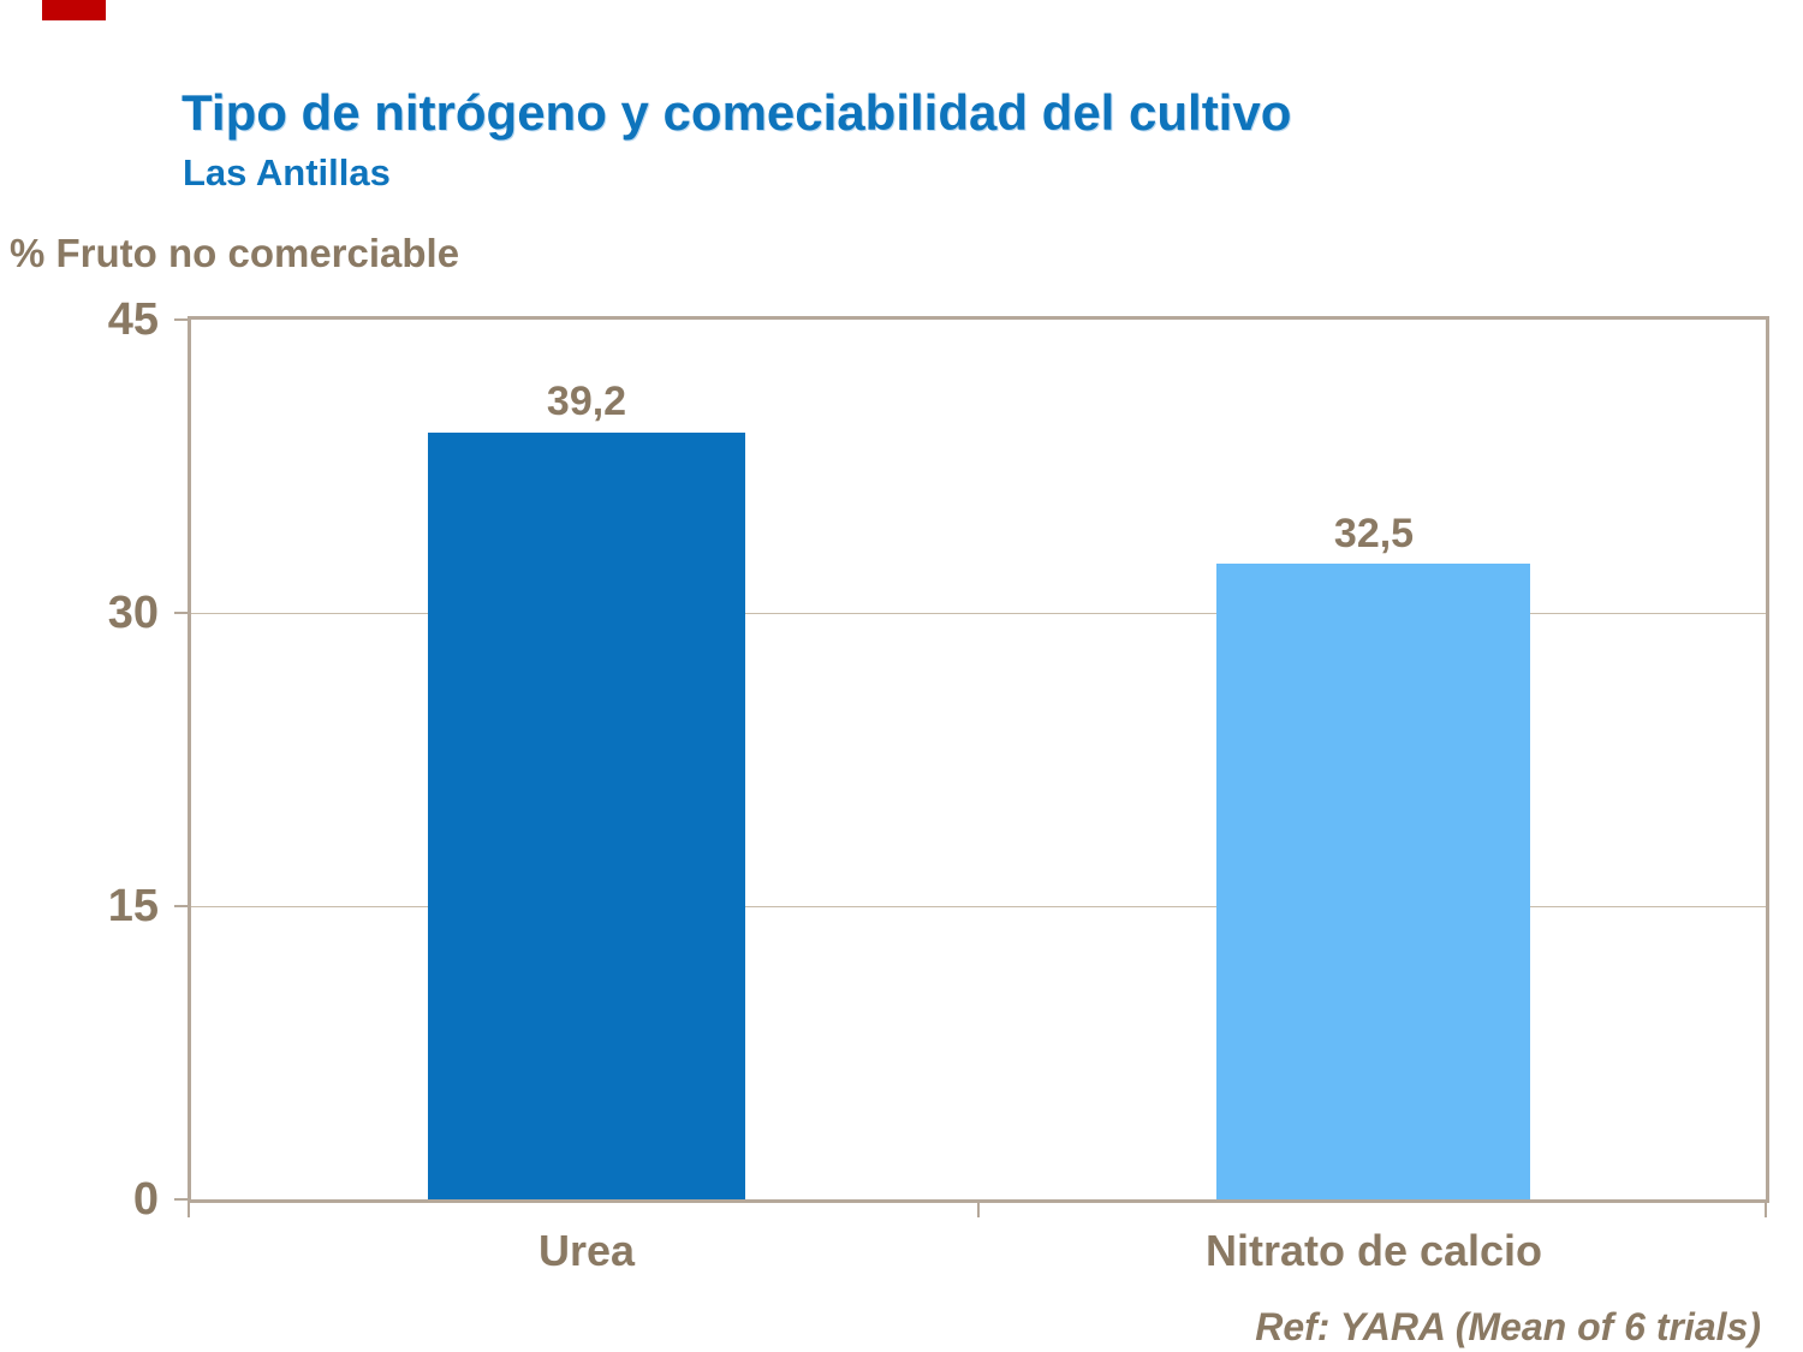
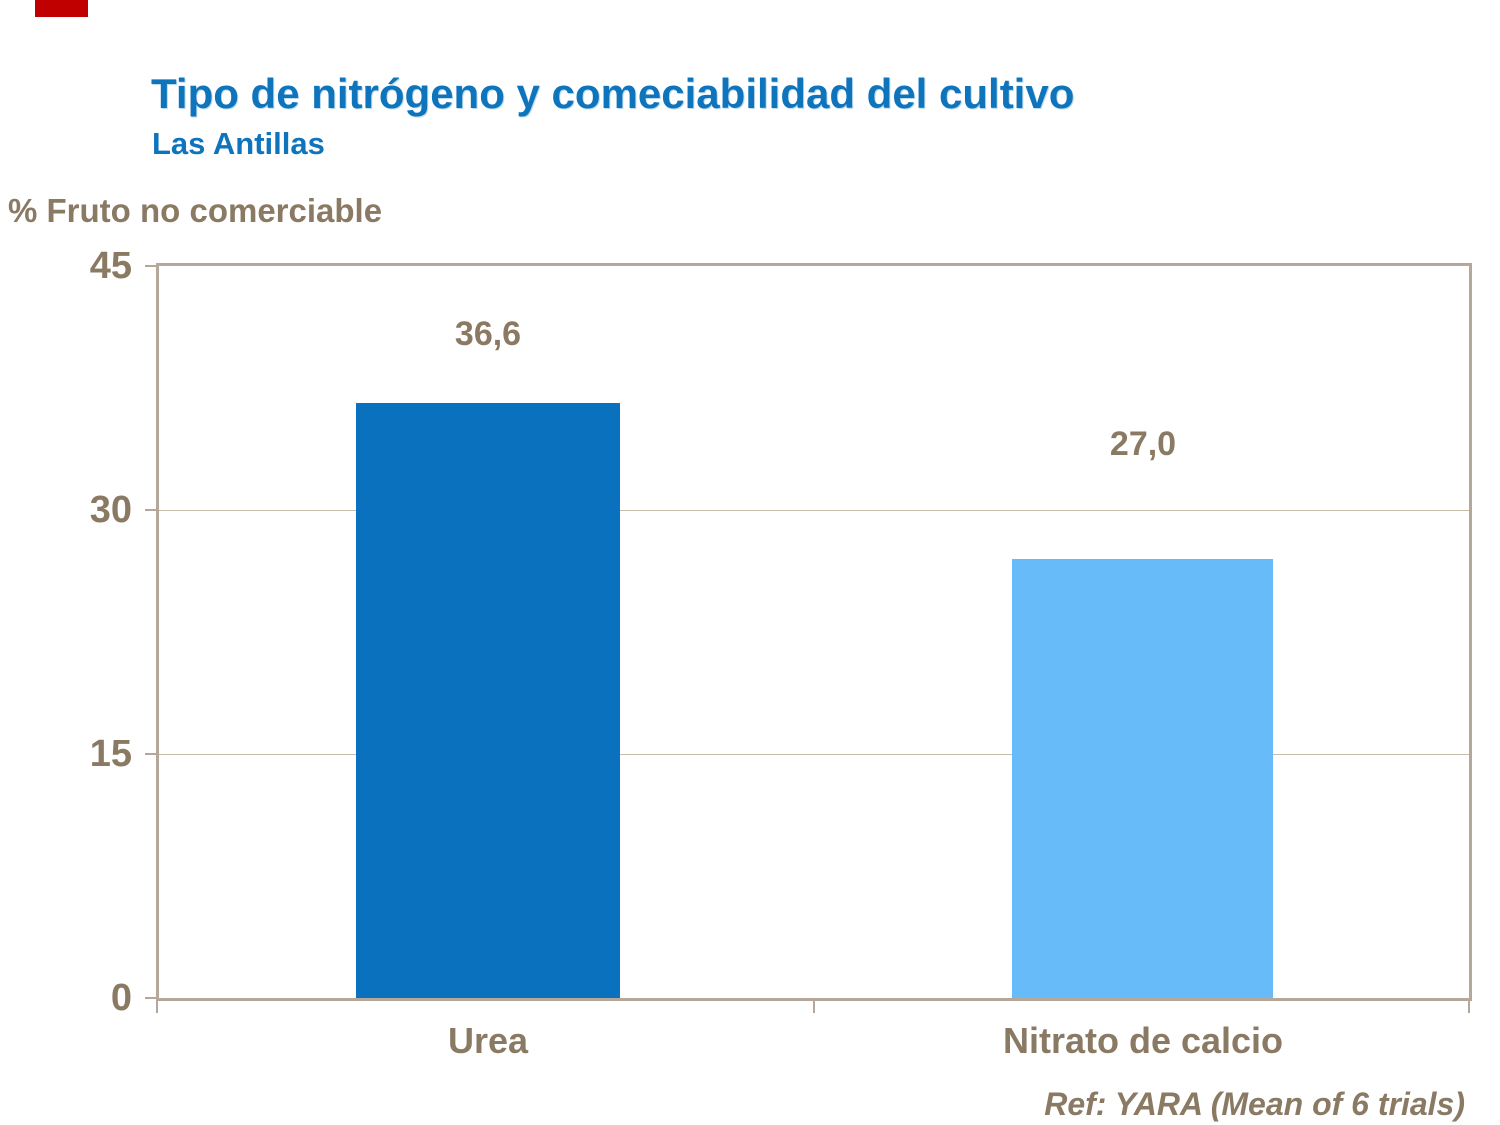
Urea: 39,2 -> 36,6
Nitrato de calcio: 32,5 -> 27,0
